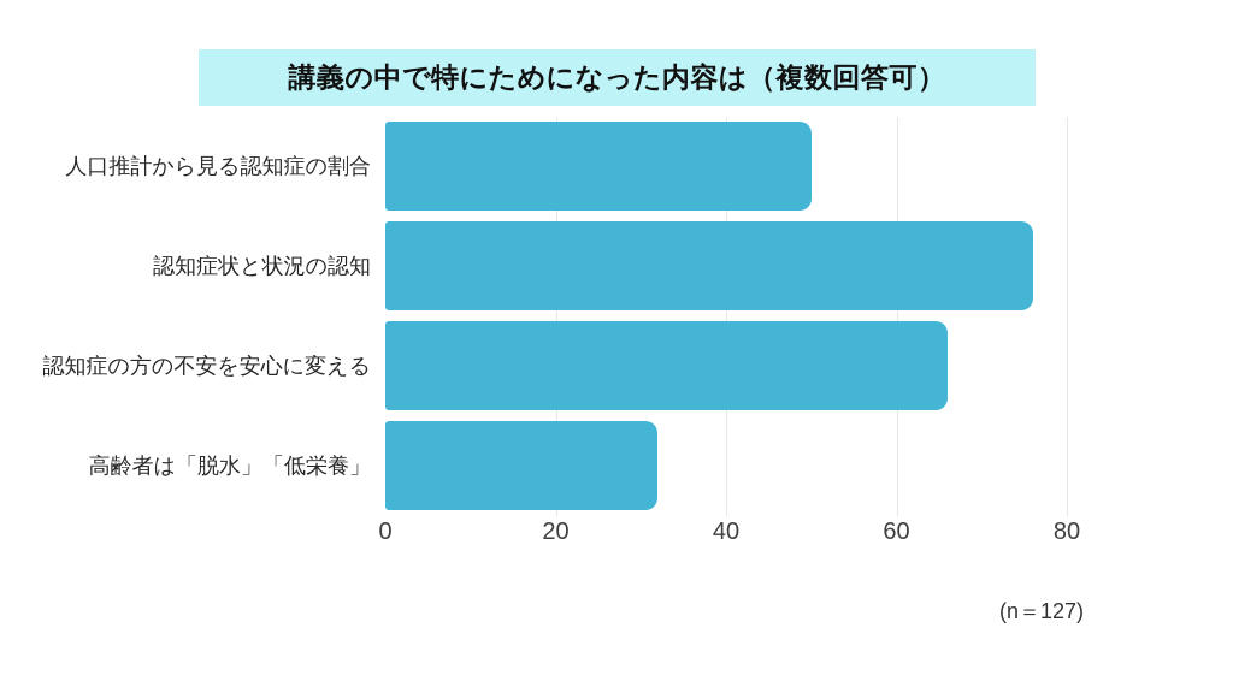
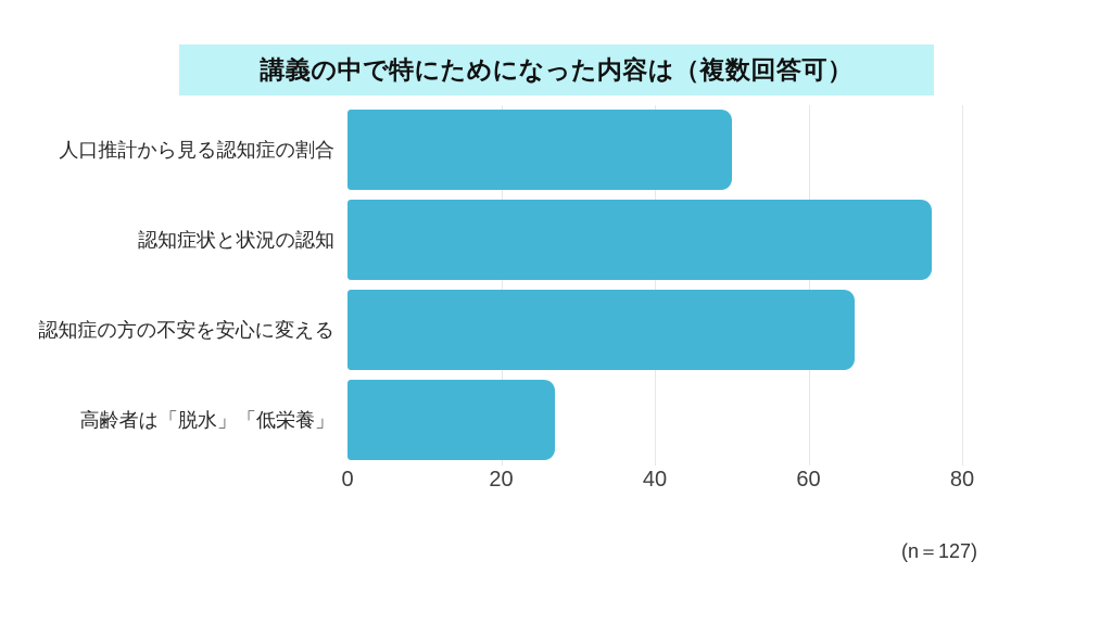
高齢者は「脱水」「低栄養」: 32 -> 27
